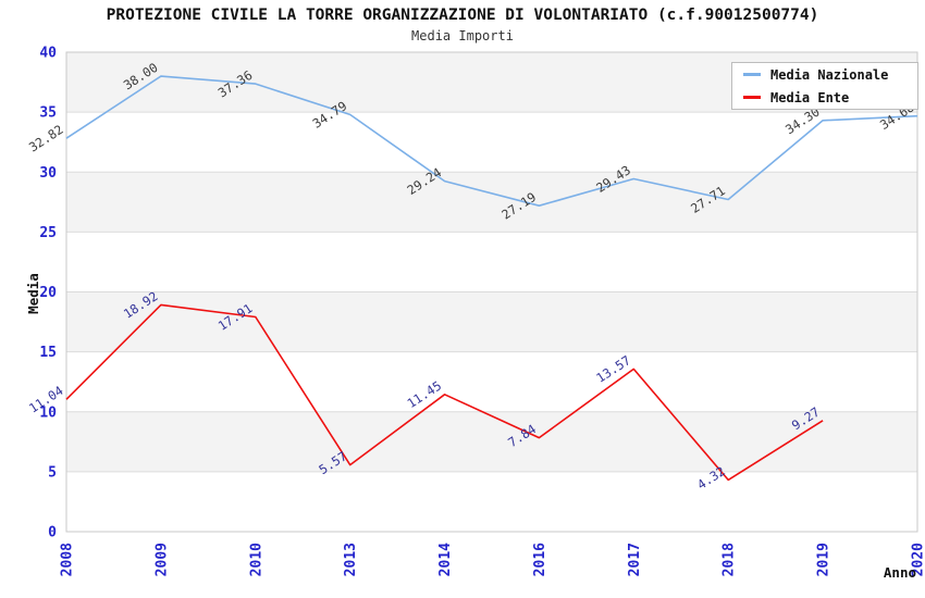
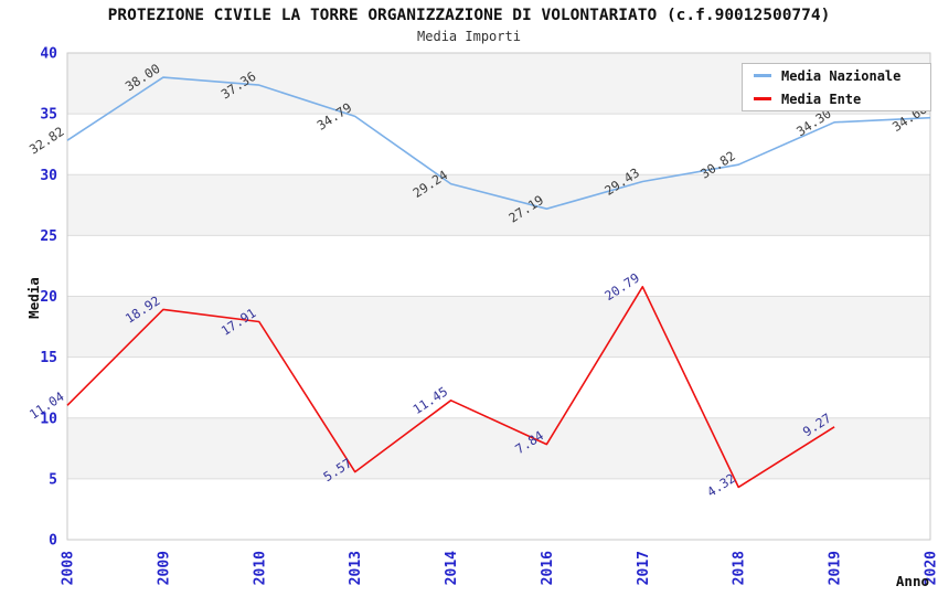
Media Ente/2017: 13.57 -> 20.79
Media Nazionale/2018: 27.71 -> 30.82
